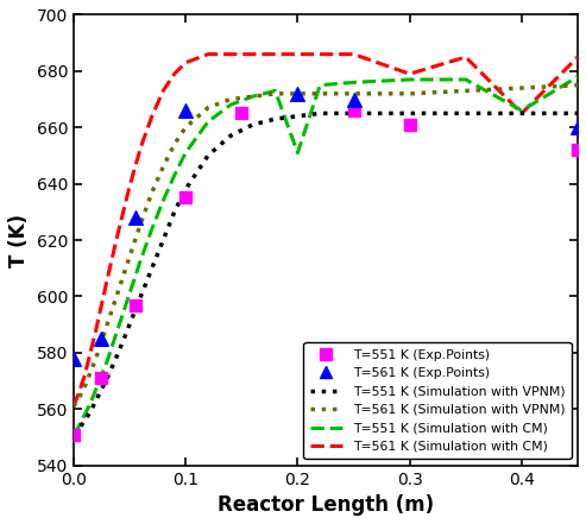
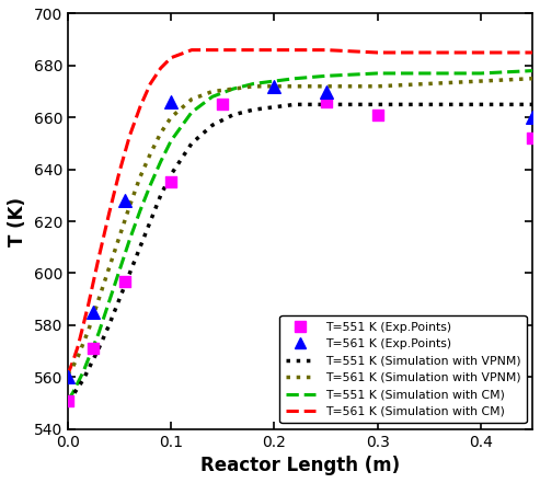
T=561 K (Exp.Points)/0.0: 578 -> 560
T=551 K (Simulation with CM)/0.2: 651 -> 674
T=561 K (Simulation with CM)/0.3: 679 -> 685
T=551 K (Simulation with CM)/0.4: 666 -> 677
T=561 K (Simulation with CM)/0.4: 665 -> 685
